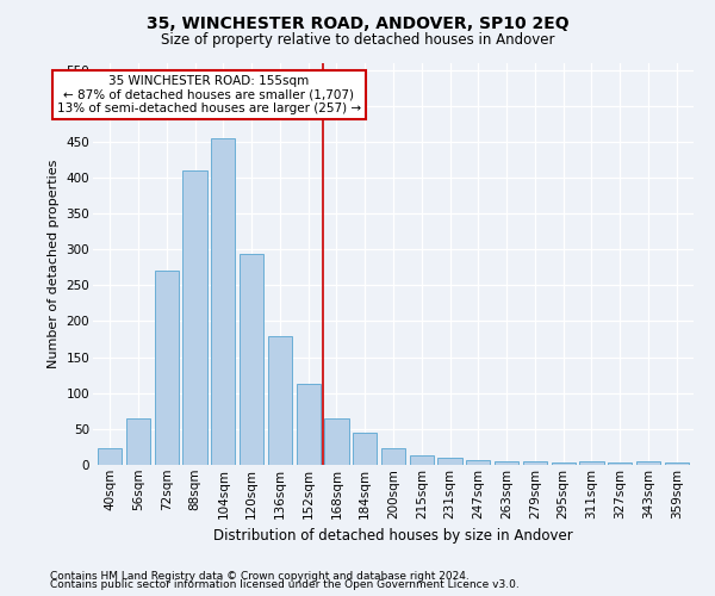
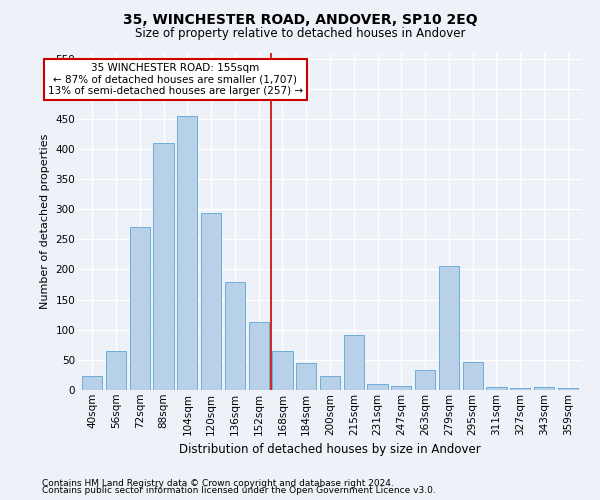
215sqm: 14 -> 92
263sqm: 5 -> 34
279sqm: 5 -> 206
295sqm: 3 -> 46
